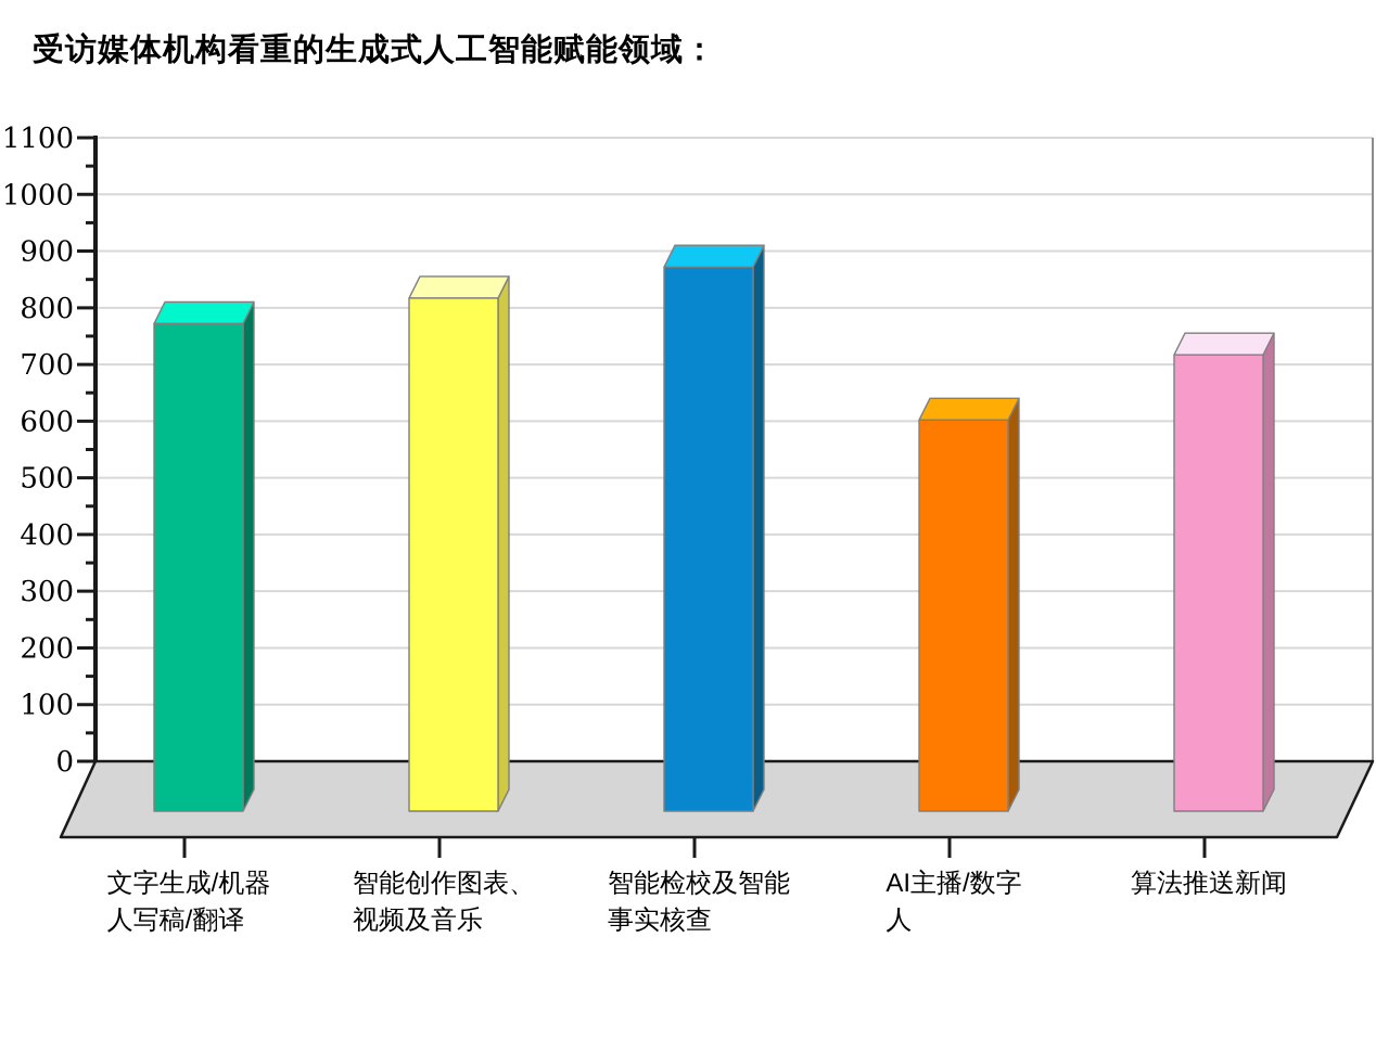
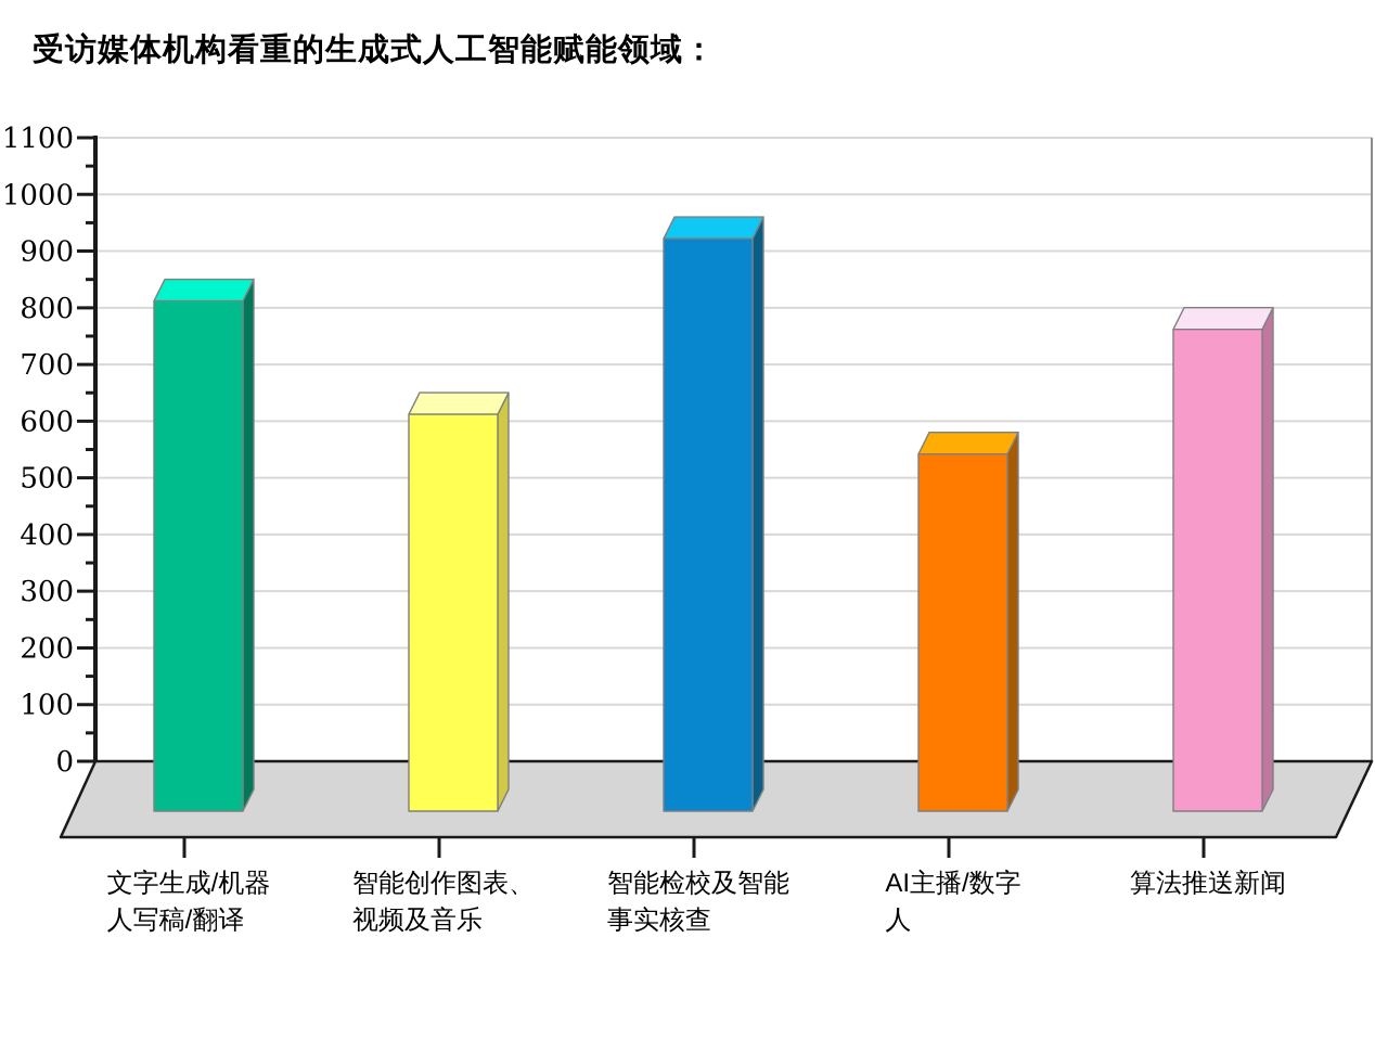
文字生成/机器人写稿/翻译: 860 -> 900
智能创作图表、视频及音乐: 900 -> 700
智能检校及智能事实核查: 960 -> 1010
AI主播/数字人: 690 -> 630
算法推送新闻: 800 -> 850
